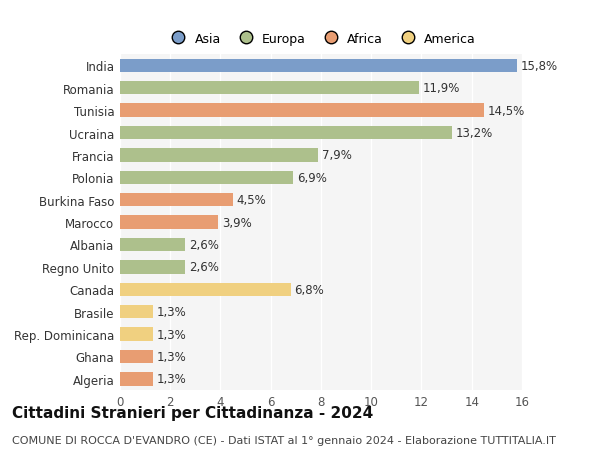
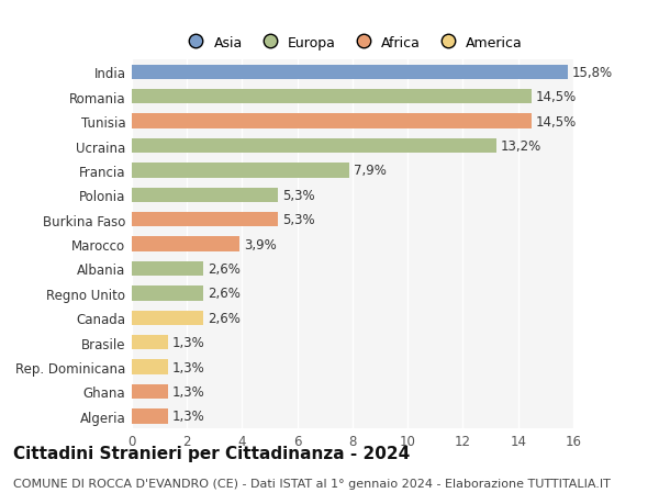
Romania: 11,9% -> 14,5%
Polonia: 6,9% -> 5,3%
Burkina Faso: 4,5% -> 5,3%
Canada: 6,8% -> 2,6%
